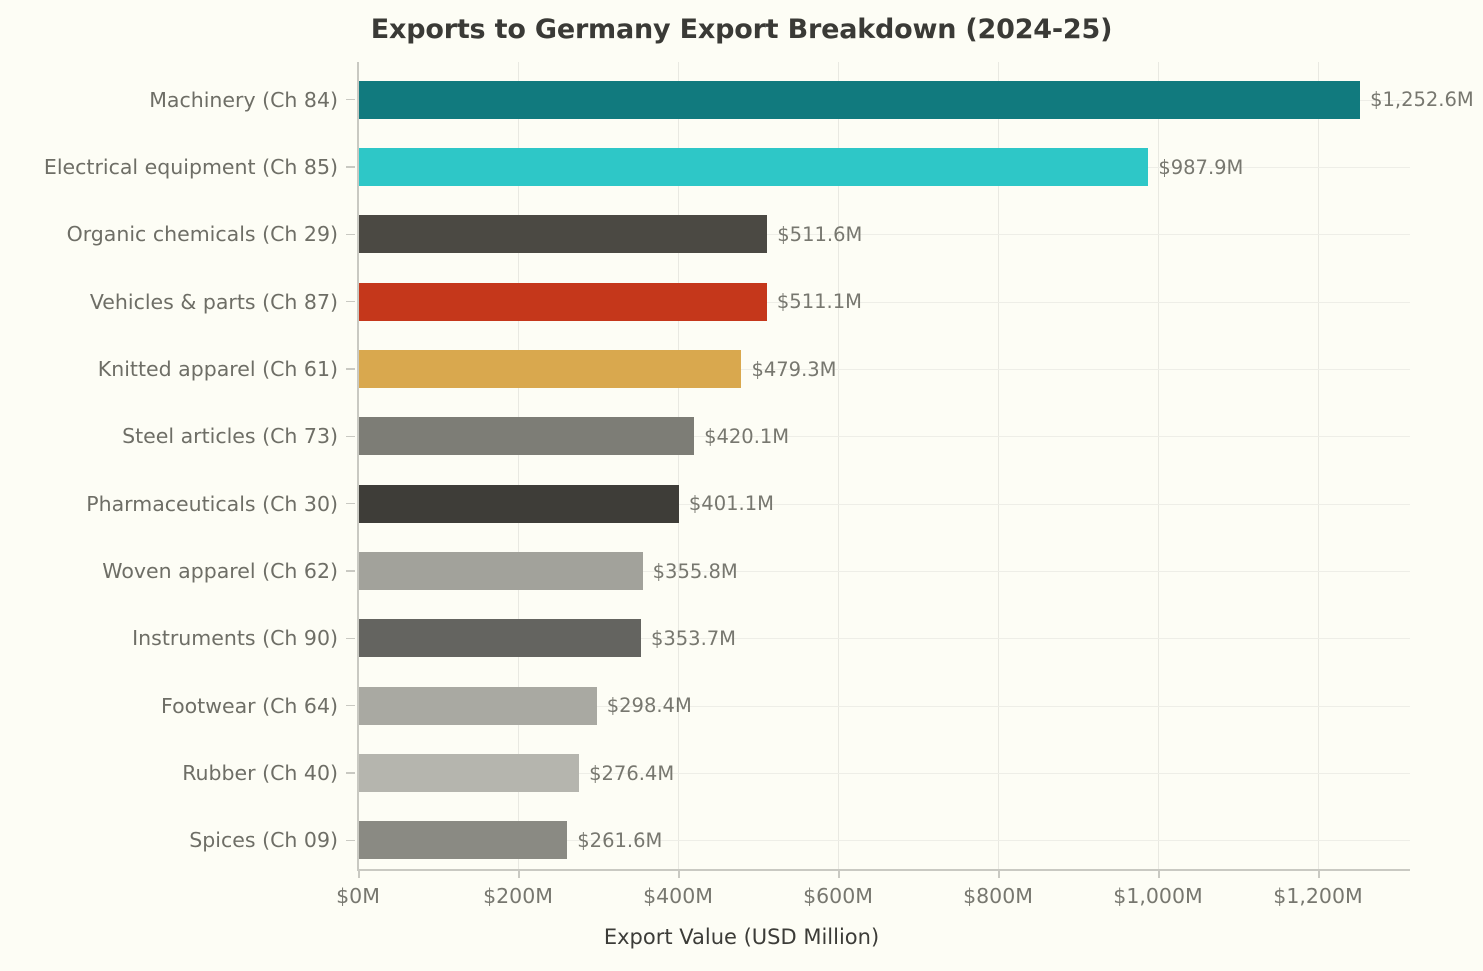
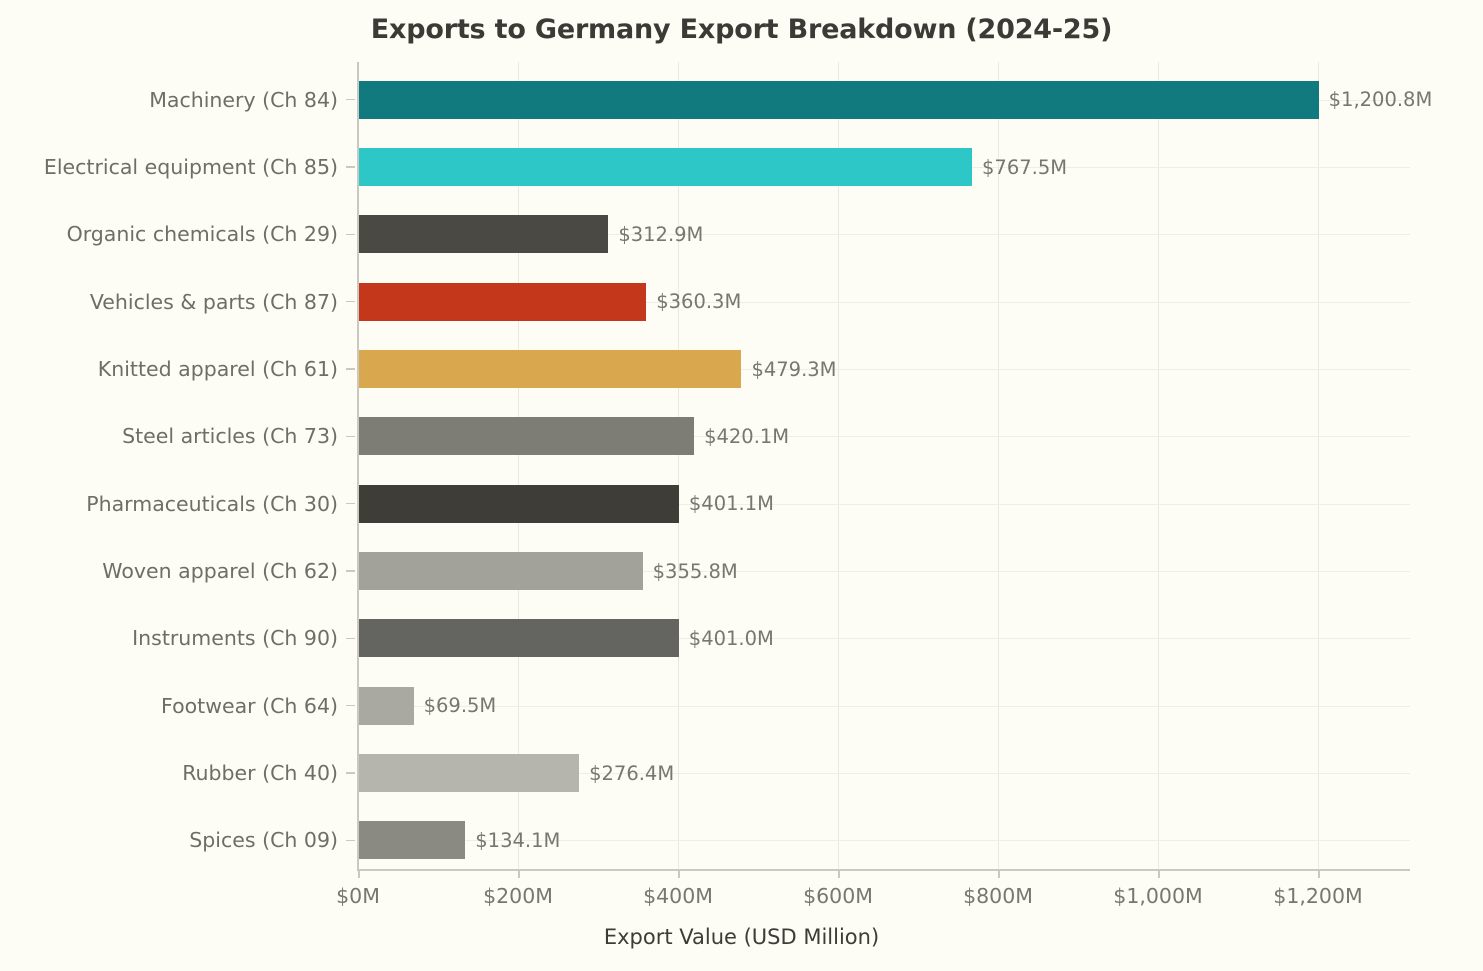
Machinery (Ch 84): $1,252.6M -> $1,200.8M
Electrical equipment (Ch 85): $987.9M -> $767.5M
Organic chemicals (Ch 29): $511.6M -> $312.9M
Vehicles & parts (Ch 87): $511.1M -> $360.3M
Instruments (Ch 90): $353.7M -> $401.0M
Footwear (Ch 64): $298.4M -> $69.5M
Spices (Ch 09): $261.6M -> $134.1M
